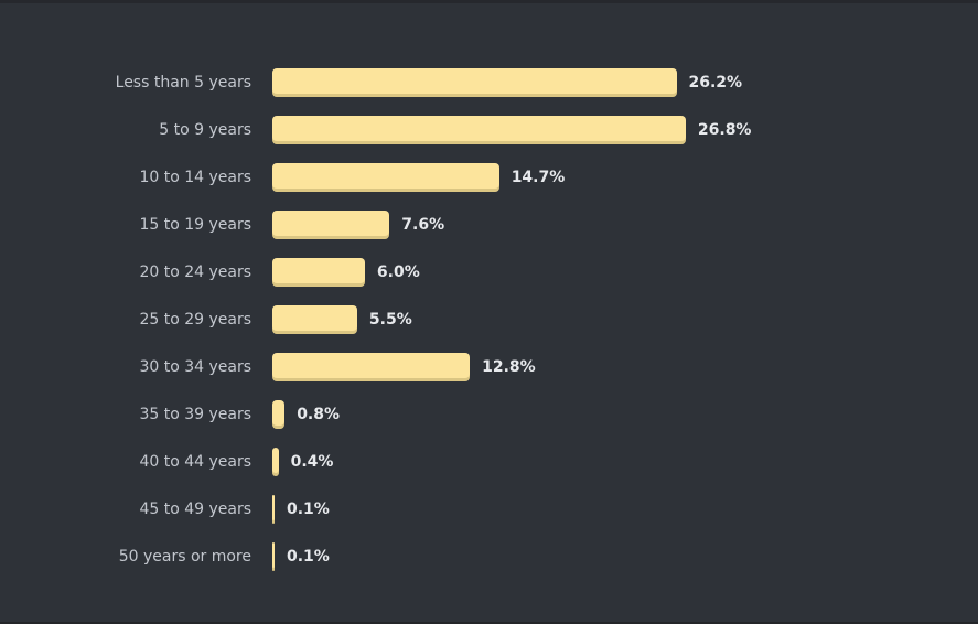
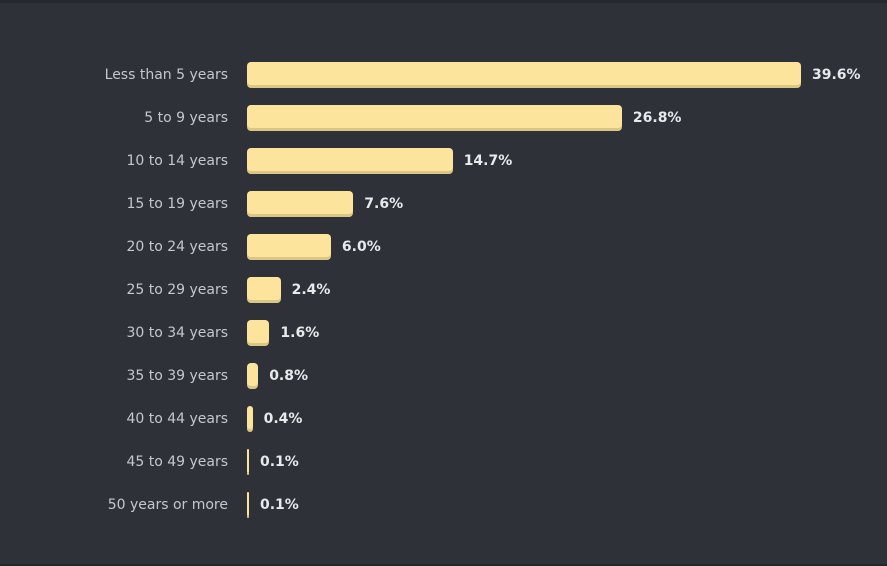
Less than 5 years: 26.2% -> 39.6%
25 to 29 years: 5.5% -> 2.4%
30 to 34 years: 12.8% -> 1.6%
